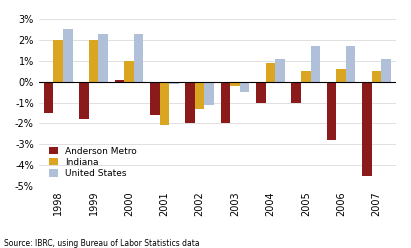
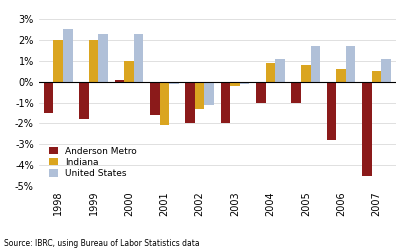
United States/2003: -0.5% -> -0.1%
Indiana/2005: 0.5% -> 0.8%
